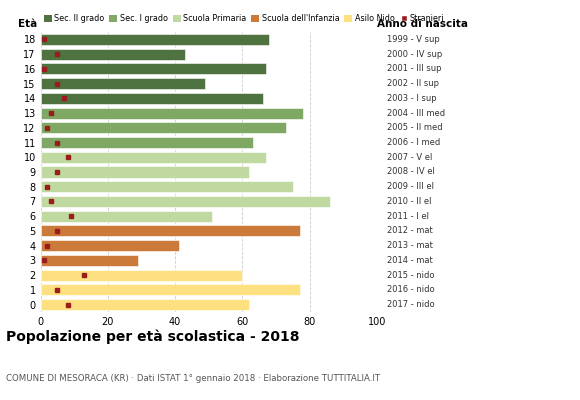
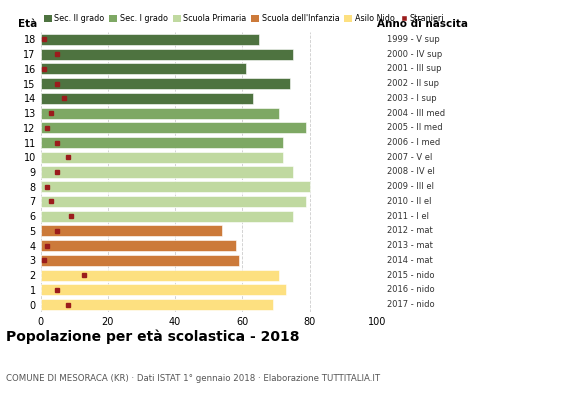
18: 68 -> 65
17: 43 -> 75
16: 67 -> 61
15: 49 -> 74
14: 66 -> 63
13: 78 -> 71
12: 73 -> 79
11: 63 -> 72
10: 67 -> 72
9: 62 -> 75
8: 75 -> 80
7: 86 -> 79
6: 51 -> 75
5: 77 -> 54
4: 41 -> 58
3: 29 -> 59
2: 60 -> 71
1: 77 -> 73
0: 62 -> 69
